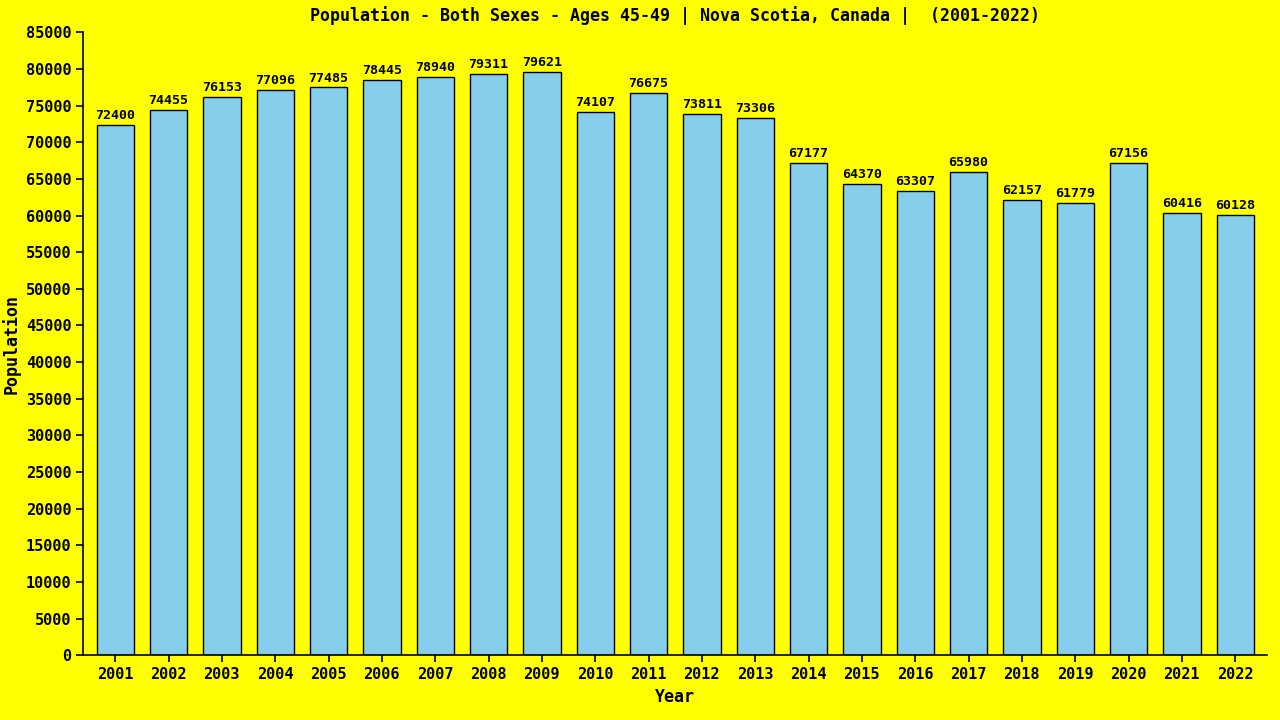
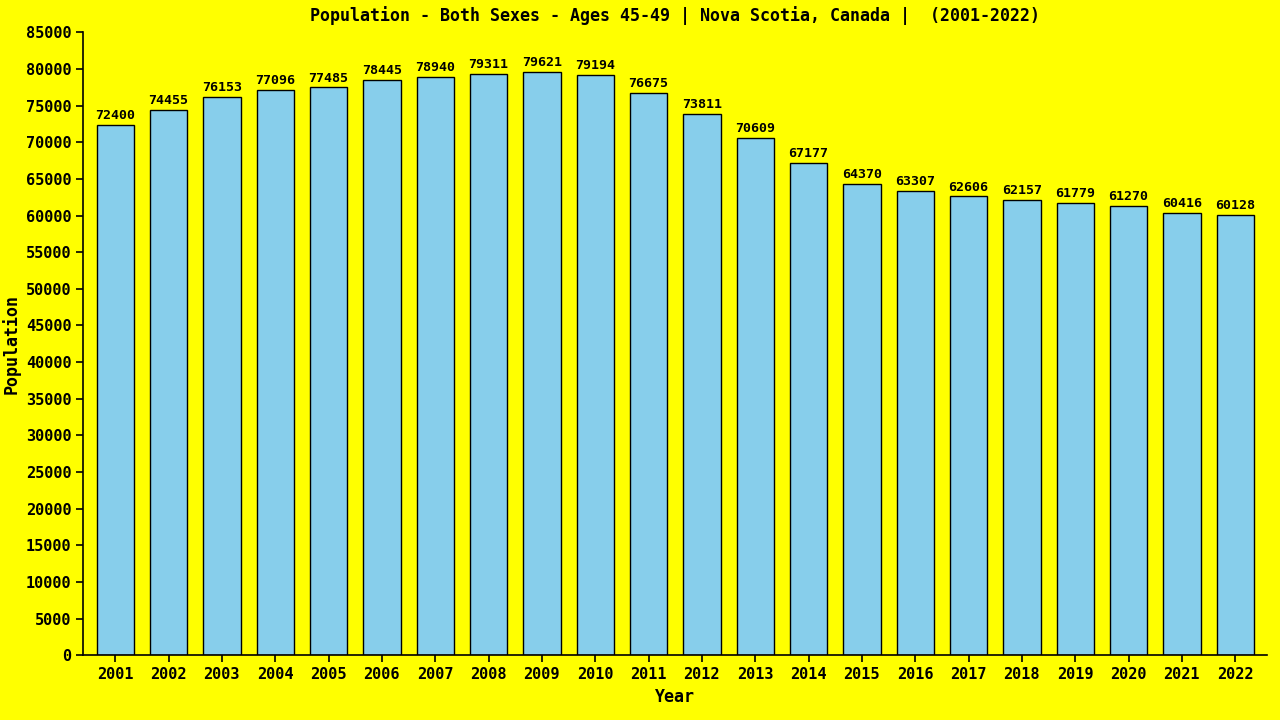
2010: 74107 -> 79194
2013: 73306 -> 70609
2017: 65980 -> 62606
2020: 67156 -> 61270
